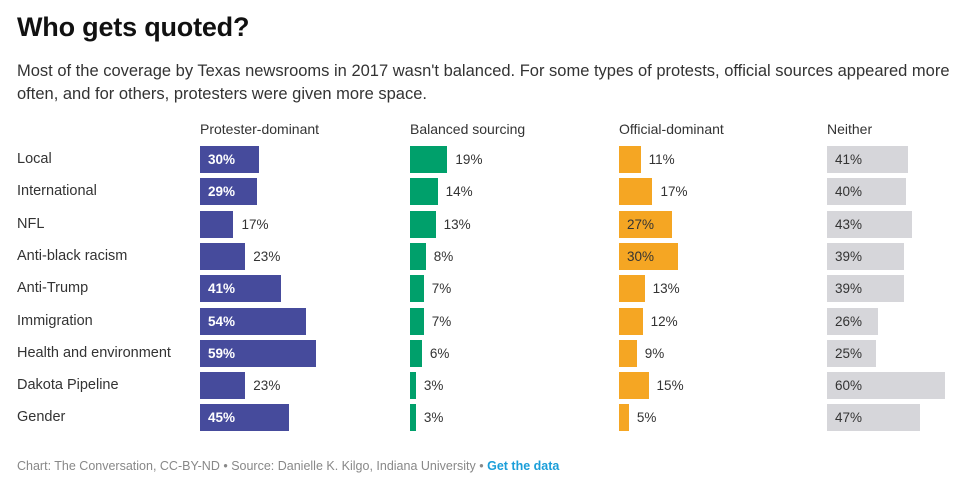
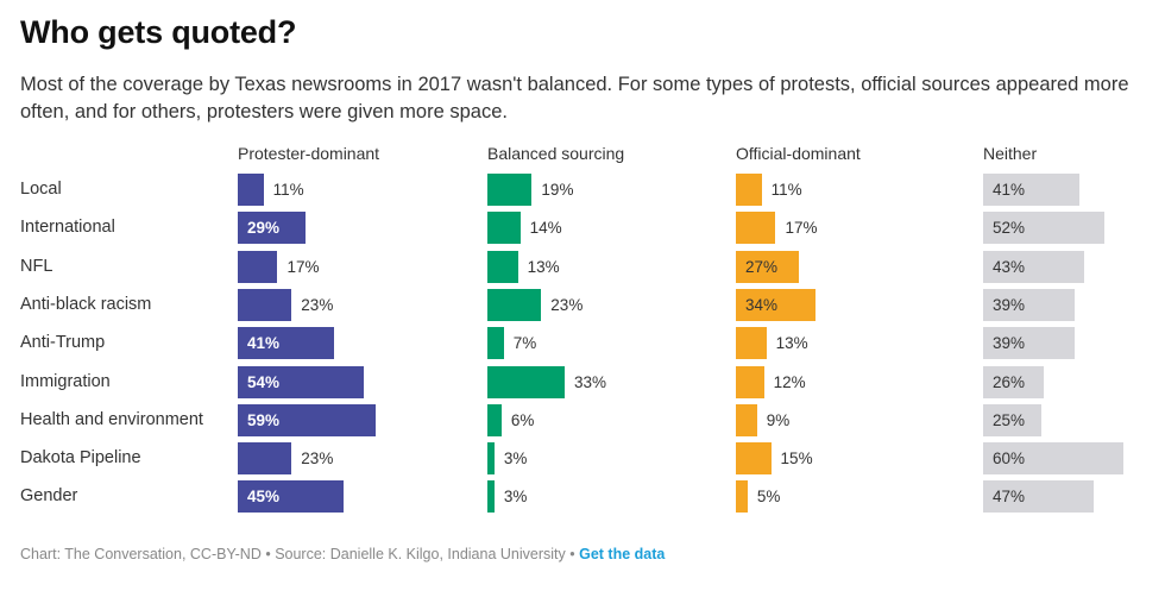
Protester-dominant/Local: 30% -> 11%
Neither/International: 40% -> 52%
Balanced sourcing/Anti-black racism: 8% -> 23%
Official-dominant/Anti-black racism: 30% -> 34%
Balanced sourcing/Immigration: 7% -> 33%
